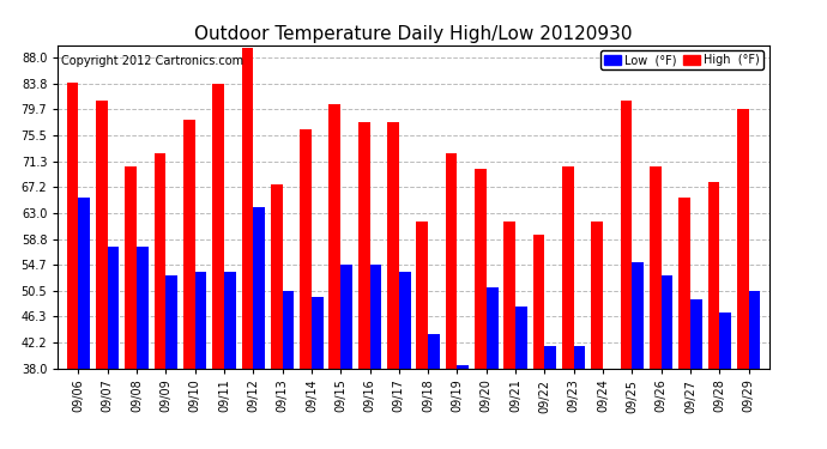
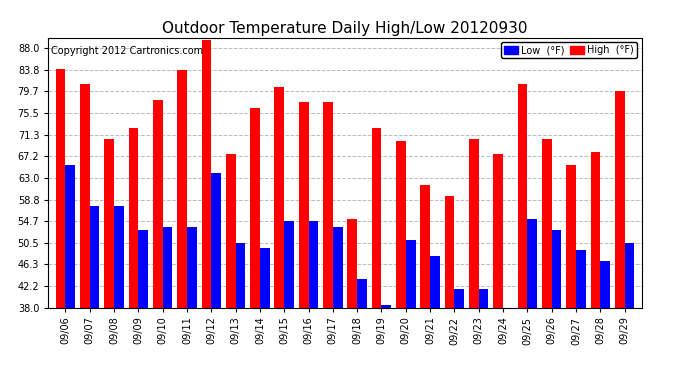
High (°F)/09/18: 61.5 -> 55.0
High (°F)/09/24: 61.5 -> 67.6
